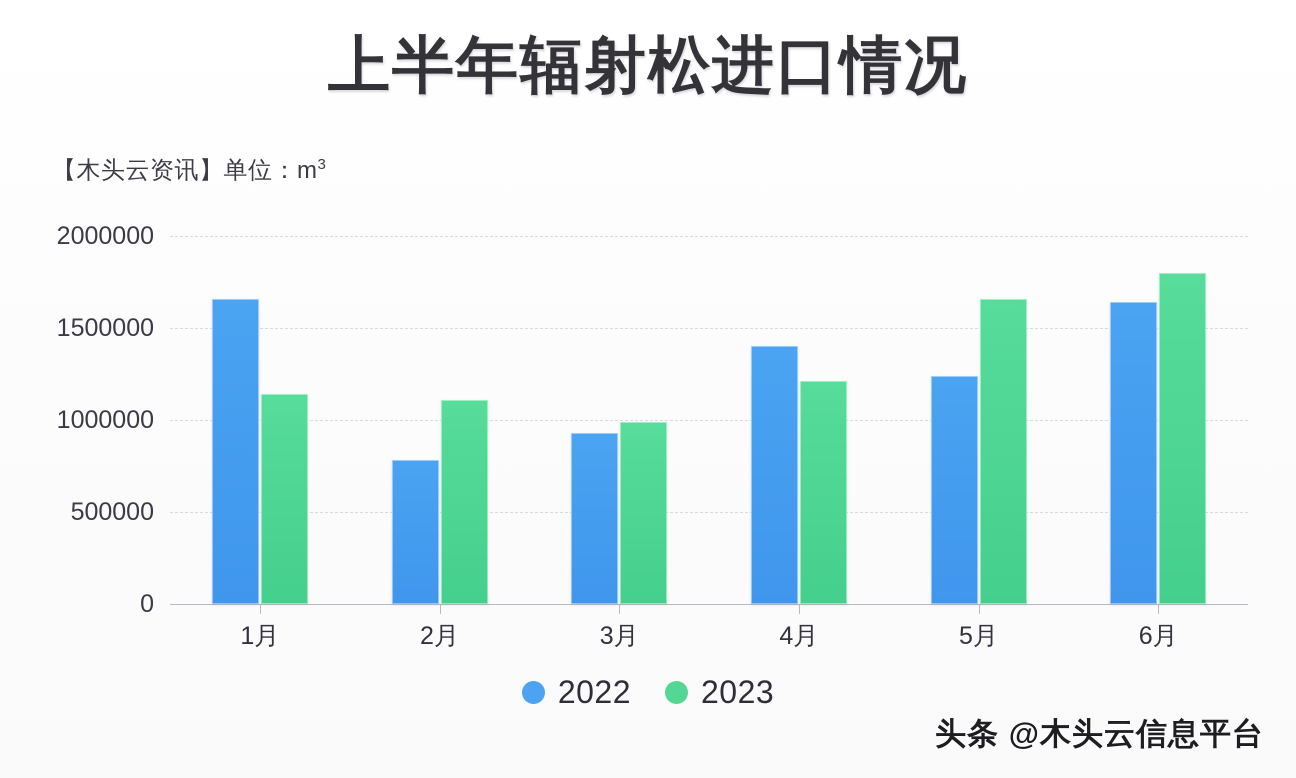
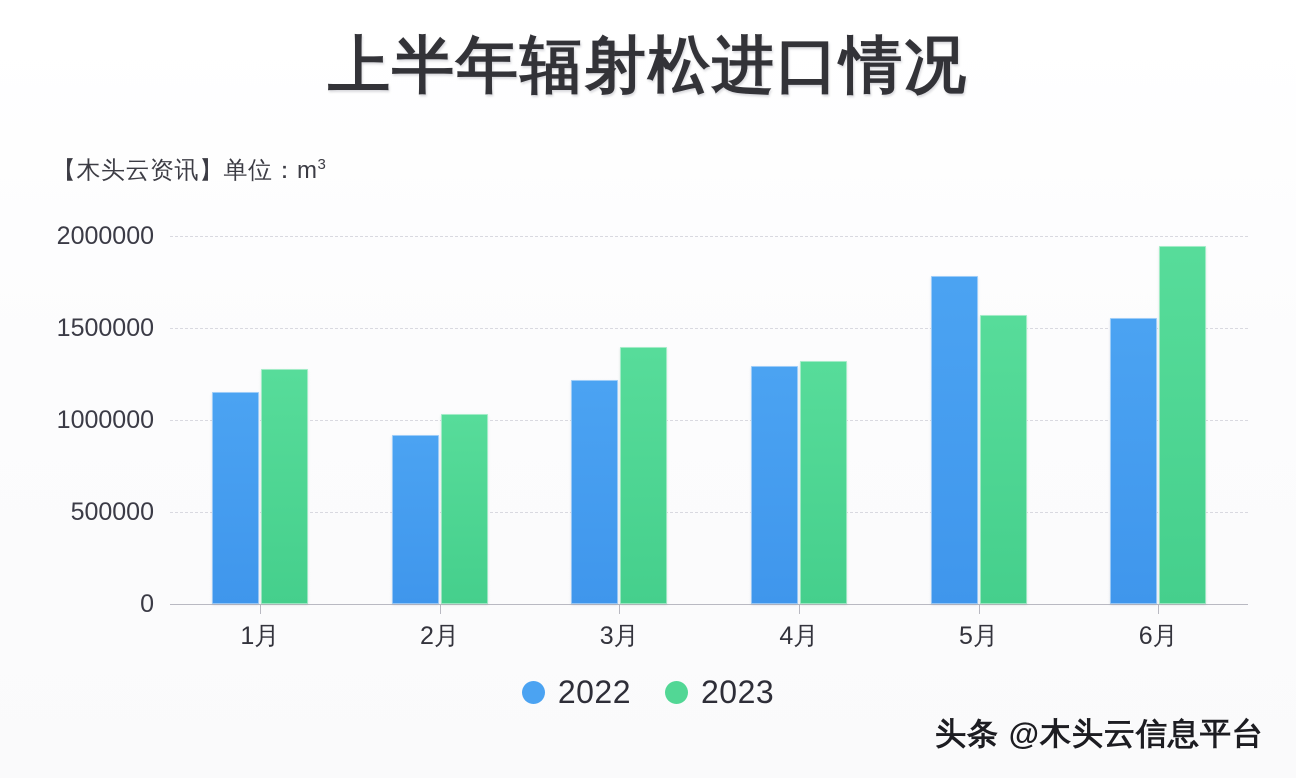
2022/1月: 1660000 -> 1150000
2023/1月: 1140000 -> 1280000
2022/2月: 780000 -> 920000
2023/2月: 1110000 -> 1030000
2022/3月: 930000 -> 1220000
2023/3月: 990000 -> 1400000
2022/4月: 1400000 -> 1300000
2023/4月: 1210000 -> 1320000
2022/5月: 1240000 -> 1780000
2023/5月: 1660000 -> 1570000
2022/6月: 1640000 -> 1560000
2023/6月: 1800000 -> 1940000
